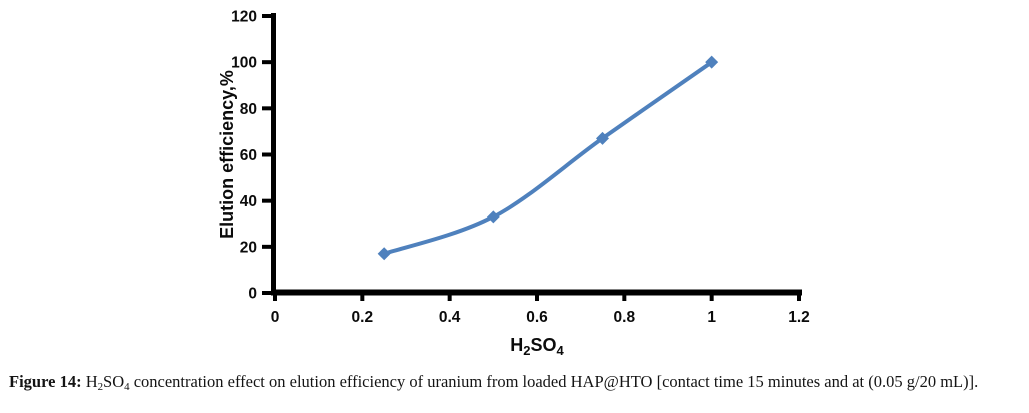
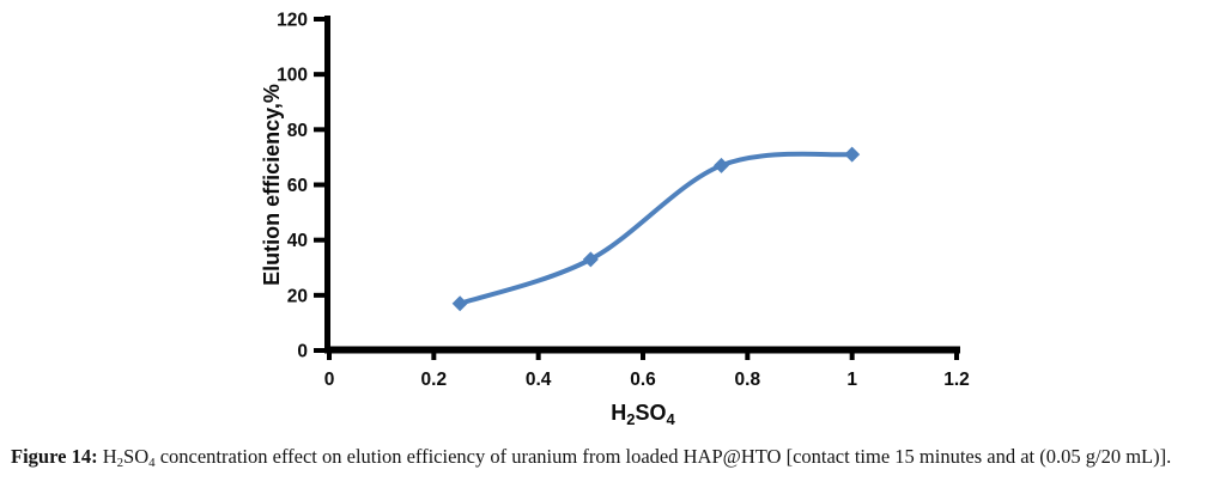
1: 100 -> 71
